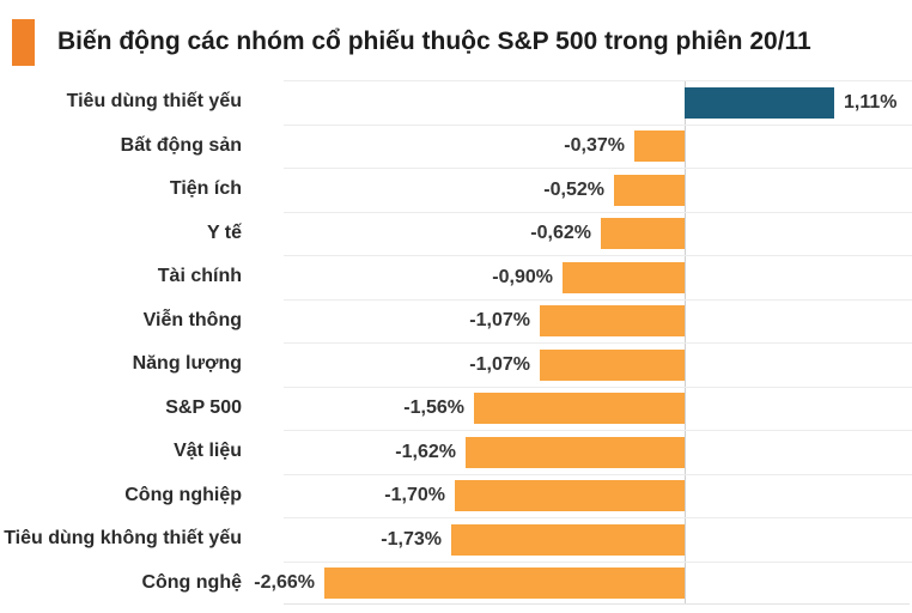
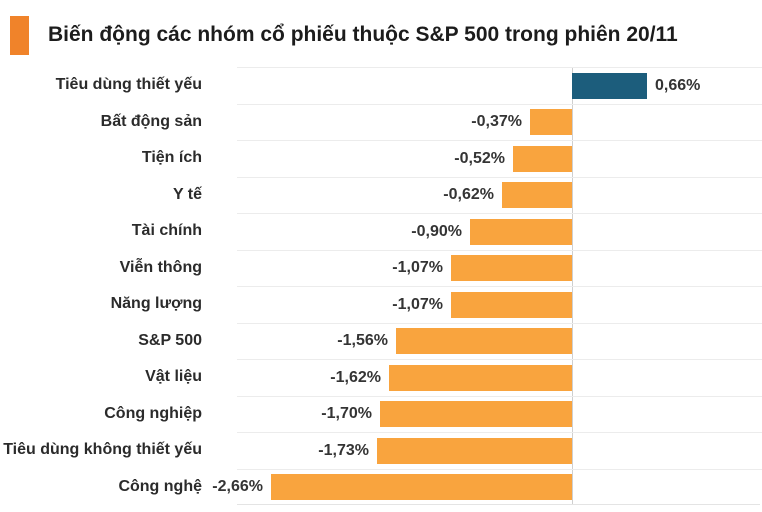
Tiêu dùng thiết yếu: 1,11% -> 0,66%
